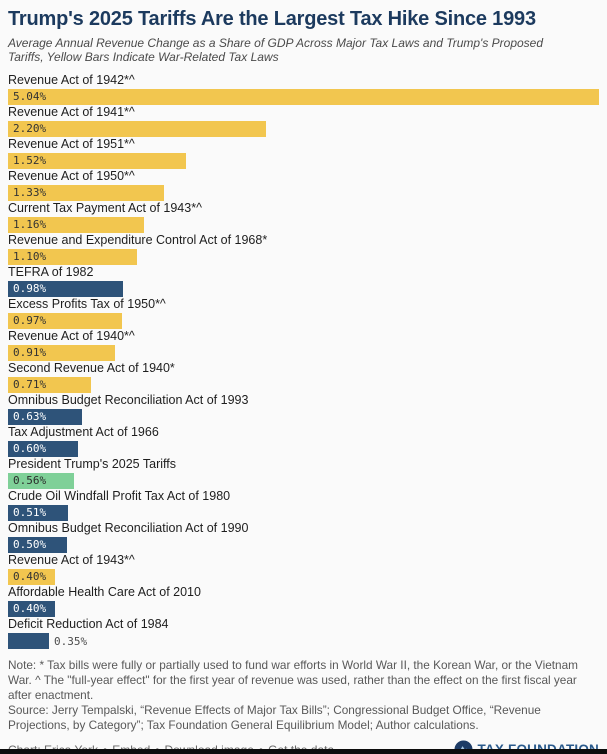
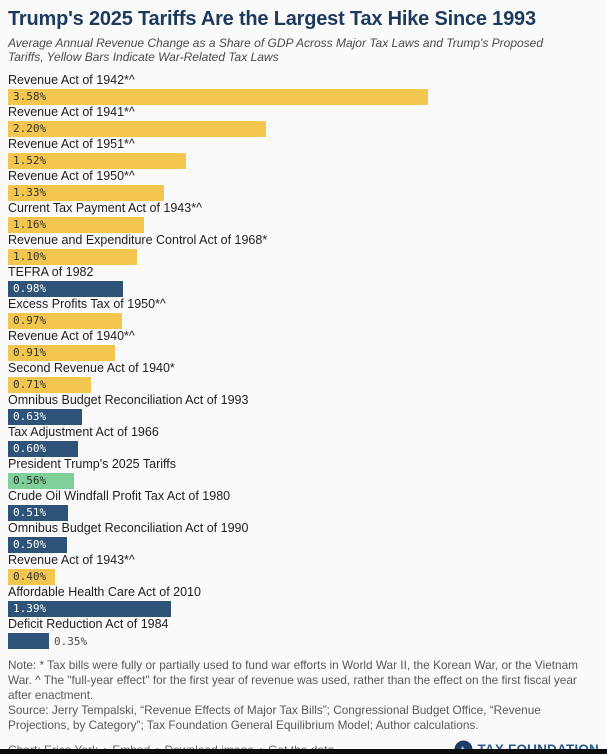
Revenue Act of 1942*^: 5.04% -> 3.58%
Affordable Health Care Act of 2010: 0.40% -> 1.39%
